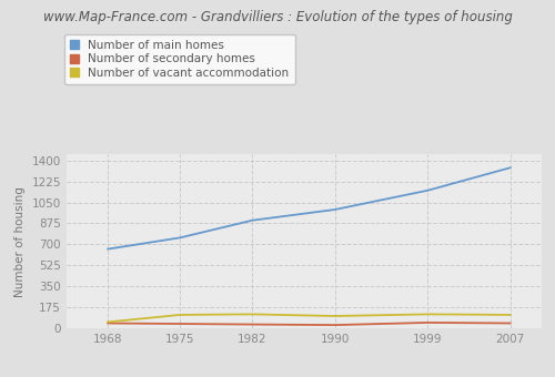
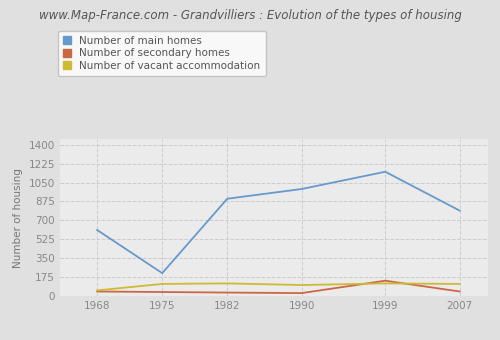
Number of main homes/1968: 660 -> 610
Number of main homes/1975: 760 -> 210
Number of secondary homes/1999: 40 -> 140
Number of main homes/2007: 1340 -> 790
